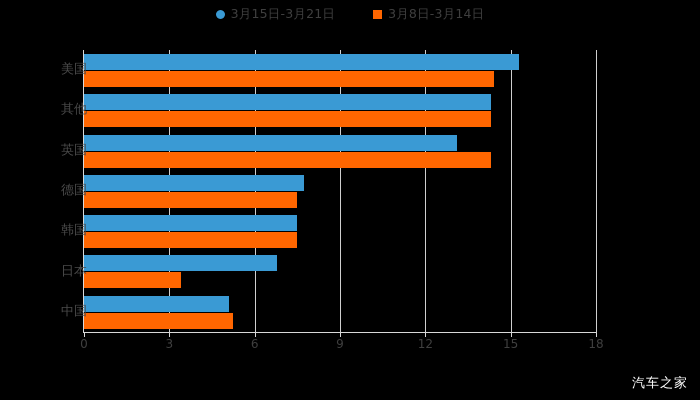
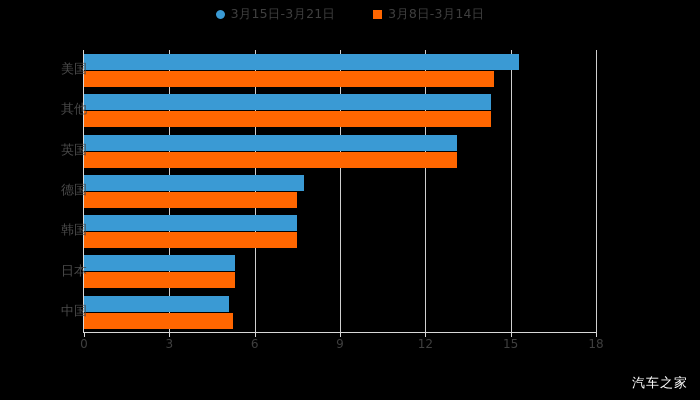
3月8日-3月14日/英国: 14.3 -> 13.1
3月15日-3月21日/日本: 6.8 -> 5.3
3月8日-3月14日/日本: 3.4 -> 5.3
